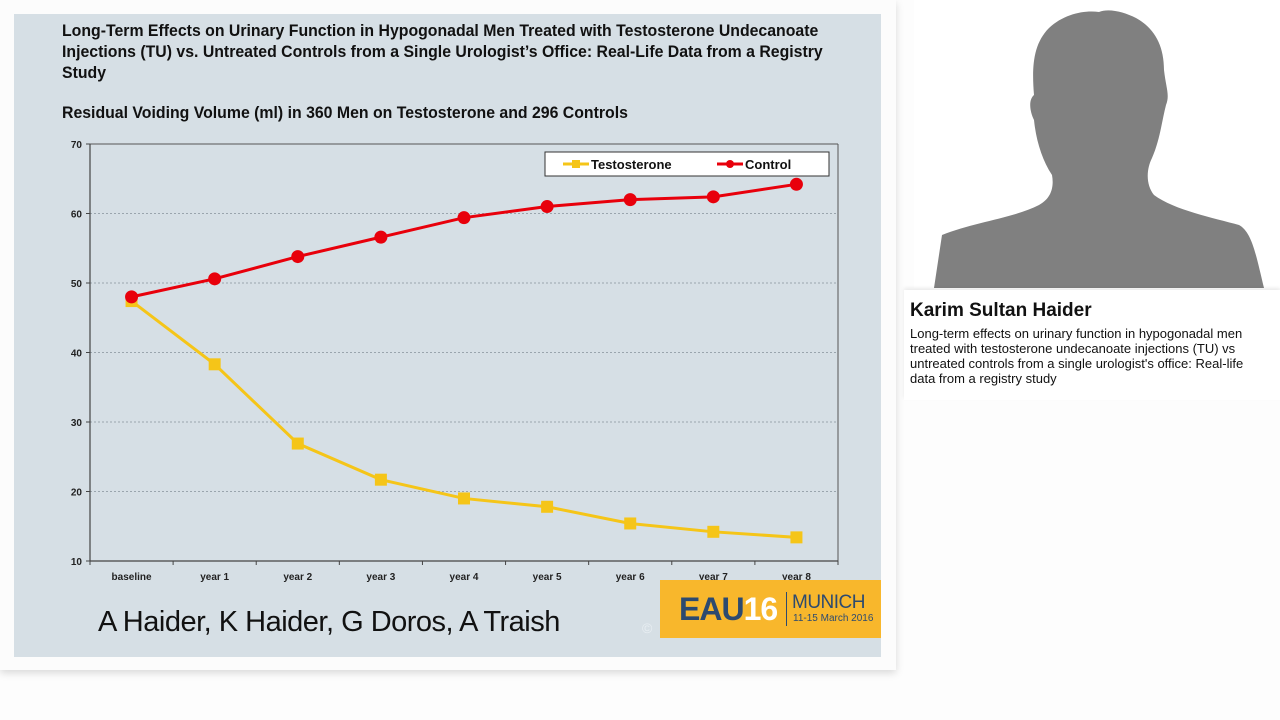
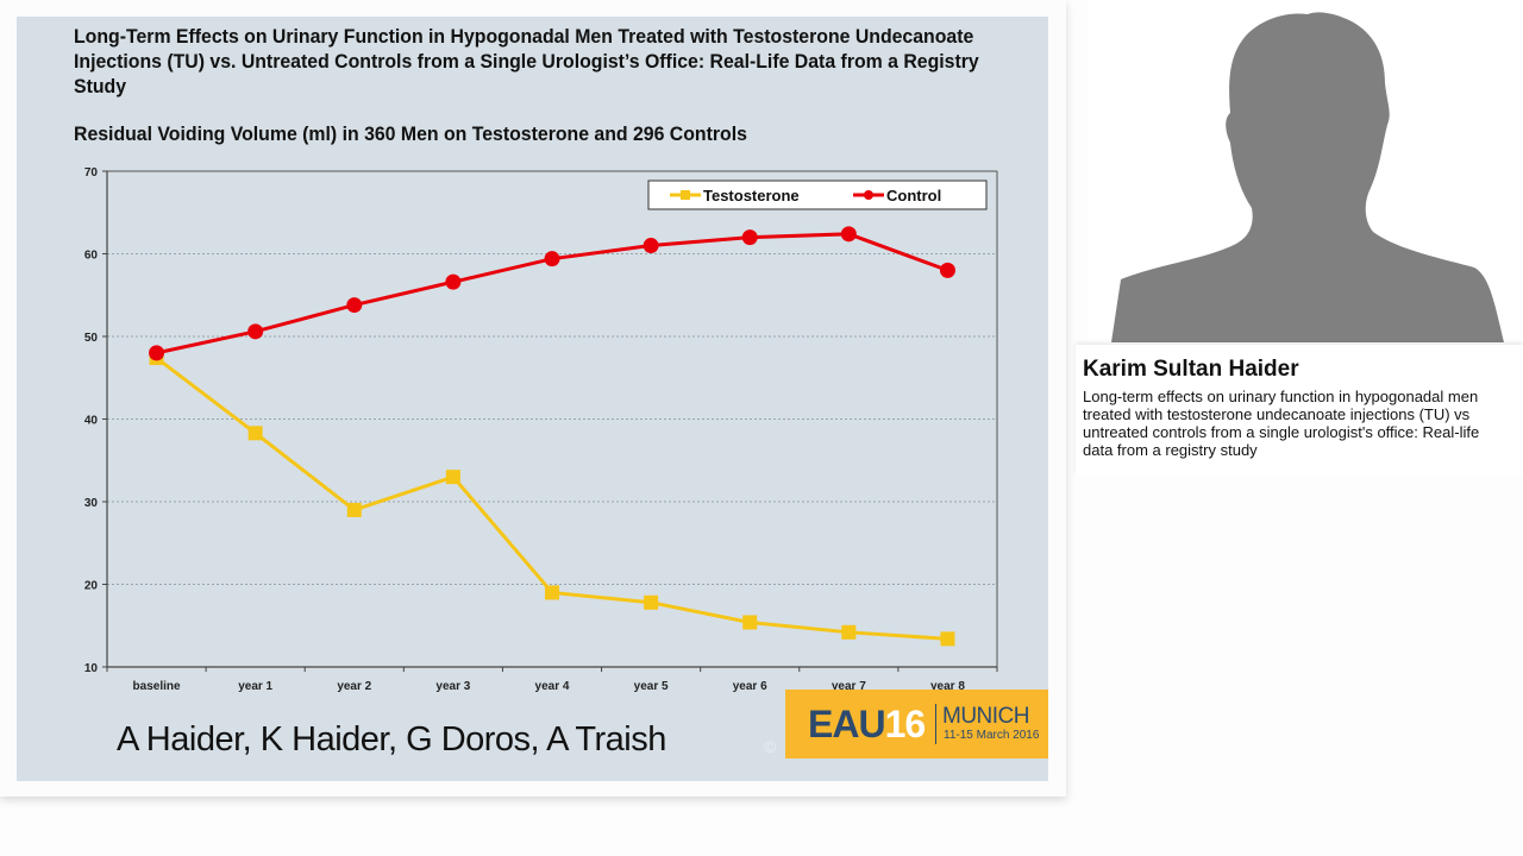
Testosterone/year 2: 27 -> 29
Testosterone/year 3: 22 -> 33
Control/year 8: 64 -> 58
